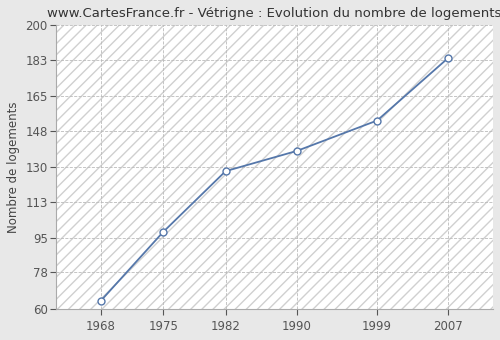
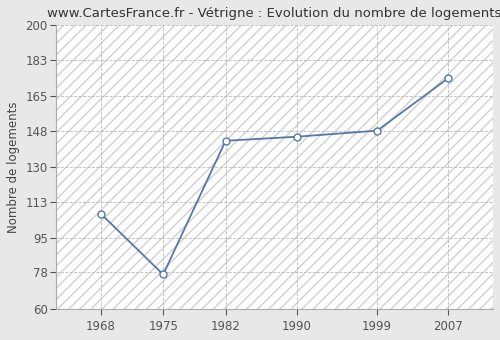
1968: 64 -> 107
1975: 98 -> 77
1982: 128 -> 143
1990: 138 -> 145
1999: 153 -> 148
2007: 184 -> 174
